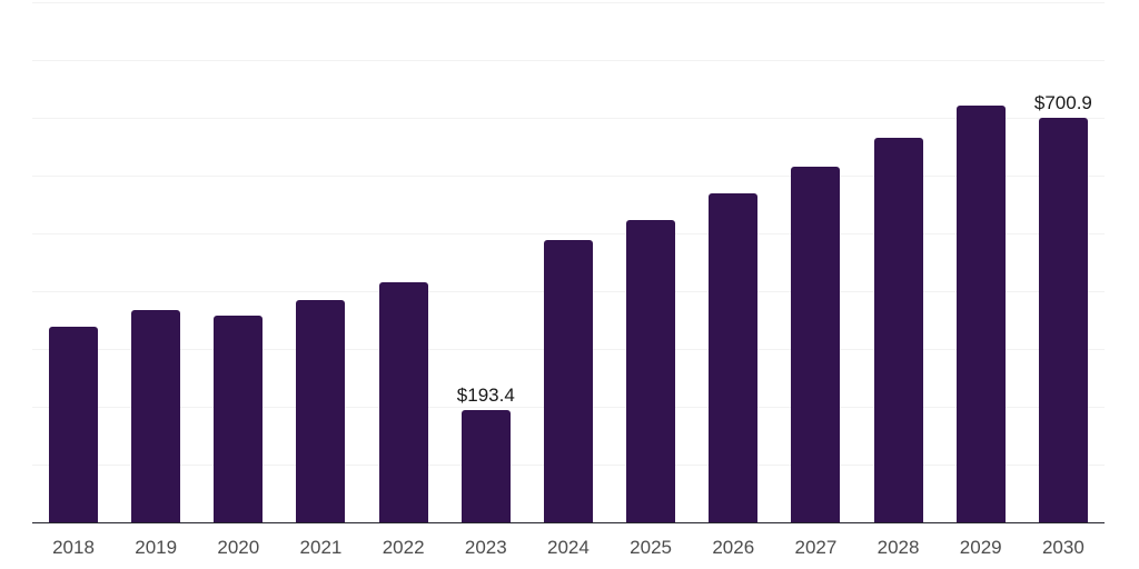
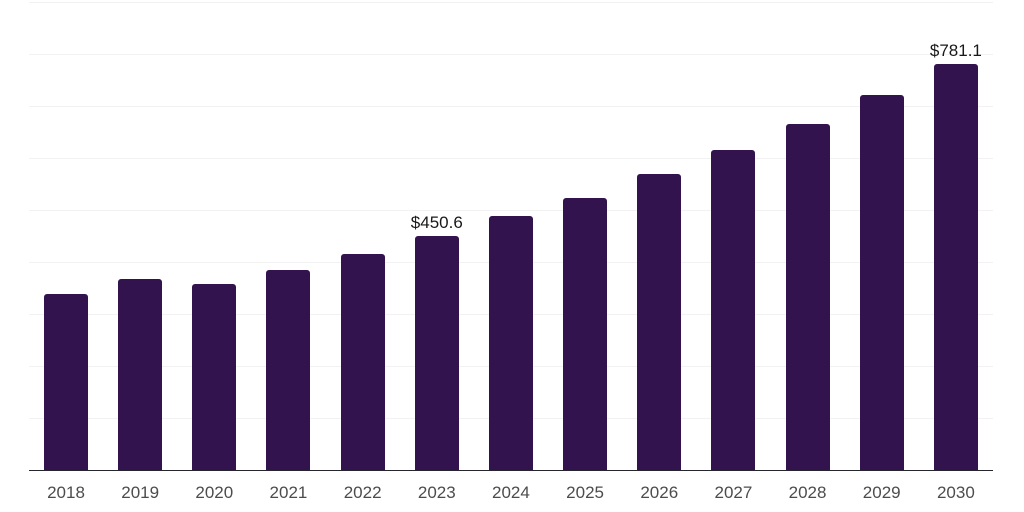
2023: $193.4 -> $450.6
2030: $700.9 -> $781.1
